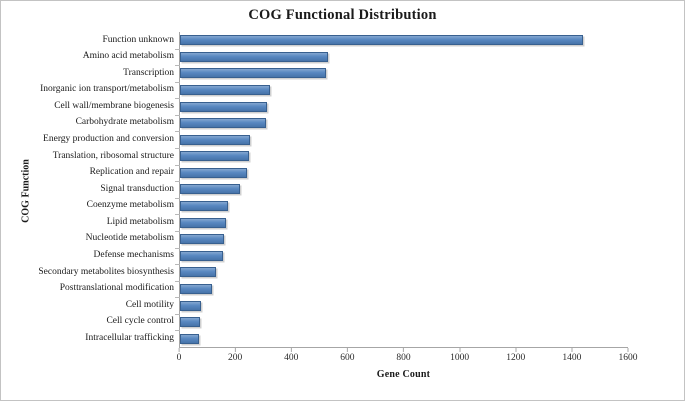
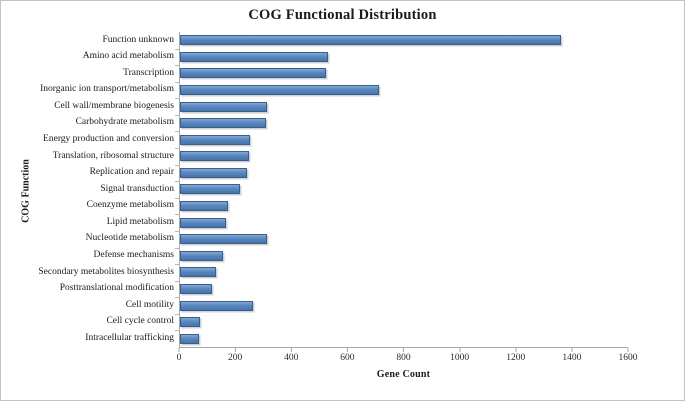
Function unknown: 1440 -> 1360
Inorganic ion transport/metabolism: 320 -> 710
Nucleotide metabolism: 160 -> 310
Cell motility: 80 -> 260
